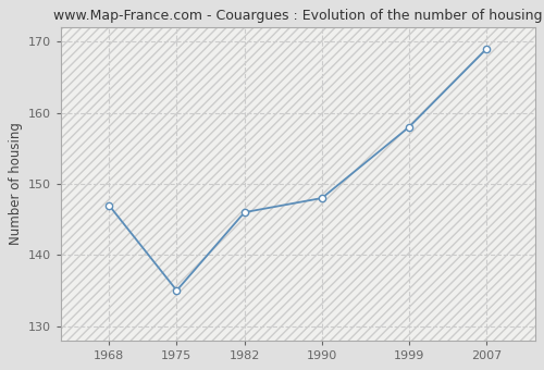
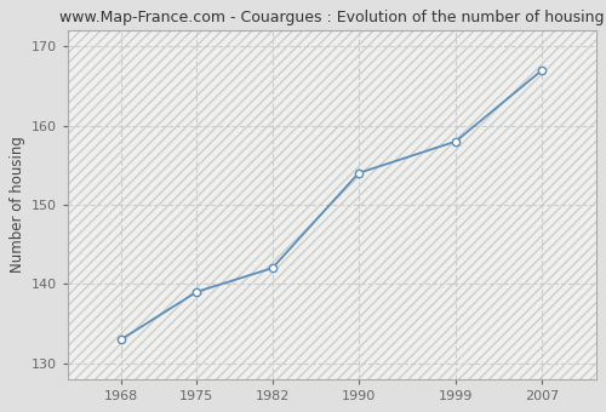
1968: 147 -> 133
1975: 135 -> 139
1982: 146 -> 142
1990: 148 -> 154
2007: 169 -> 167
